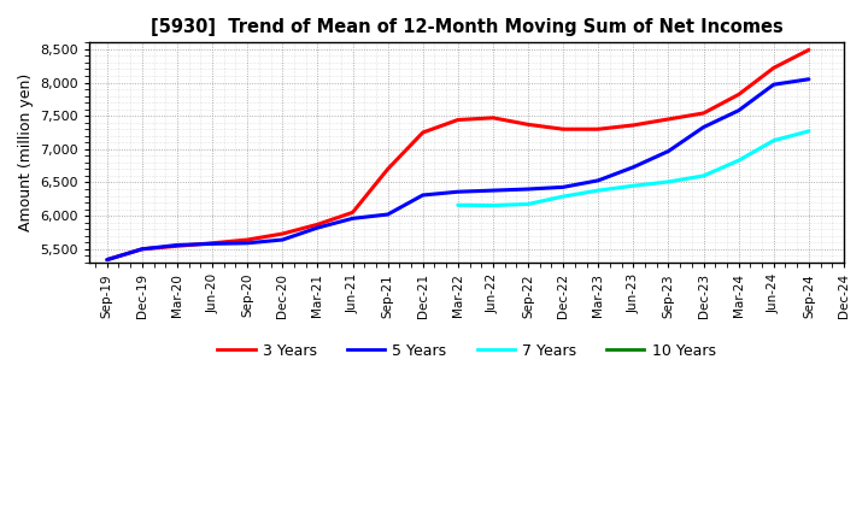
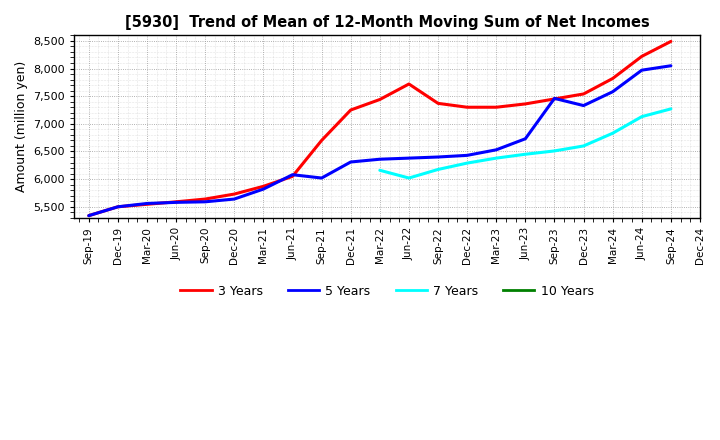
5 Years/Jun-21: 5,960 -> 6,080
3 Years/Jun-22: 7,470 -> 7,720
7 Years/Jun-22: 6,160 -> 6,020
5 Years/Sep-23: 6,970 -> 7,460
